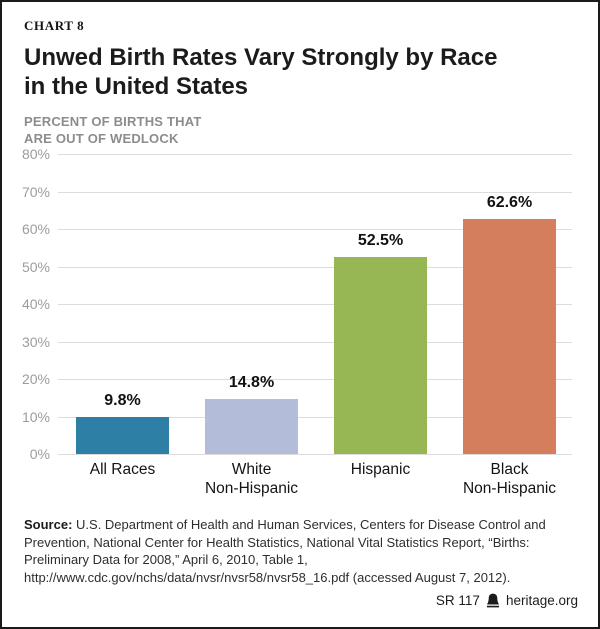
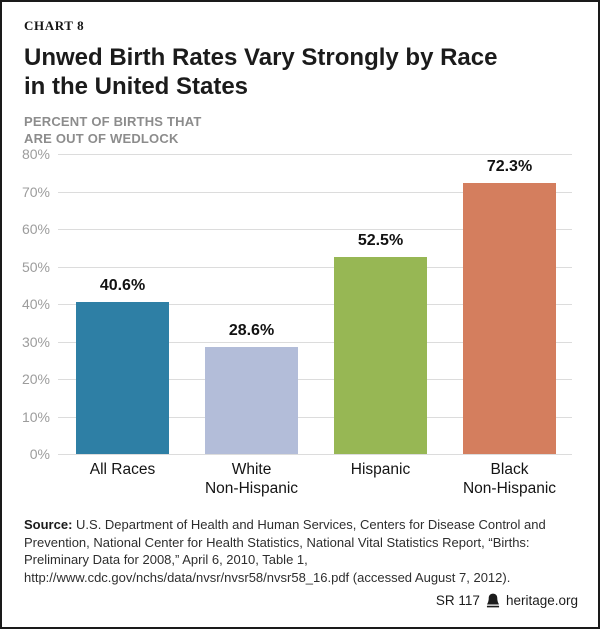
All Races: 9.8% -> 40.6%
White Non-Hispanic: 14.8% -> 28.6%
Black Non-Hispanic: 62.6% -> 72.3%
